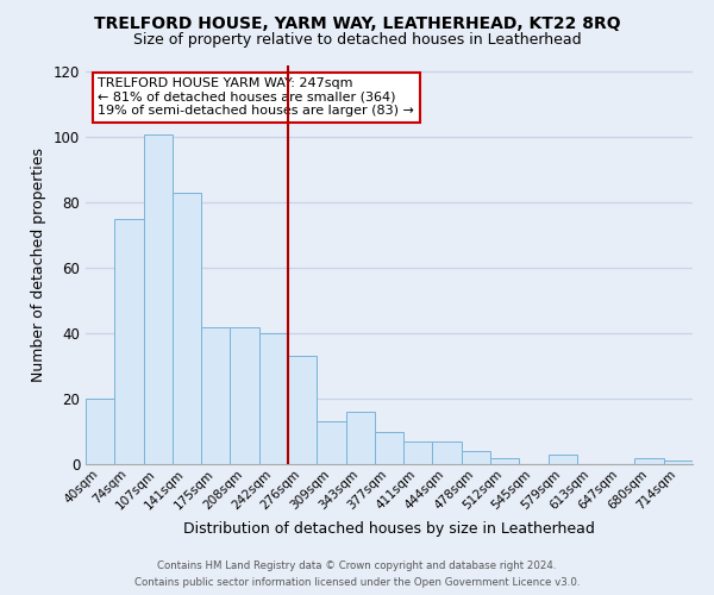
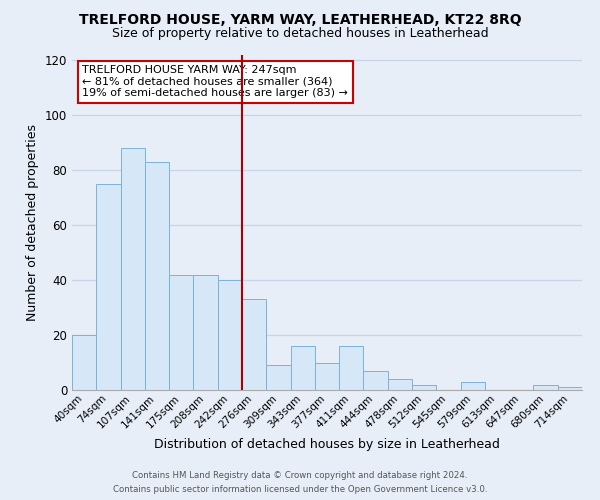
107sqm: 101 -> 88
309sqm: 13 -> 9
411sqm: 7 -> 16
